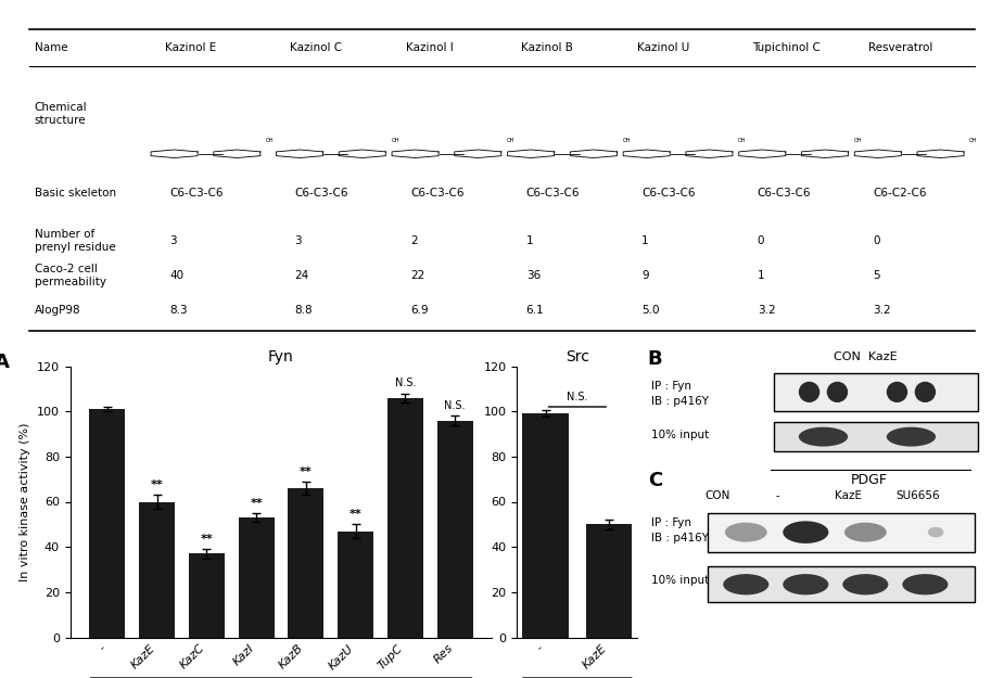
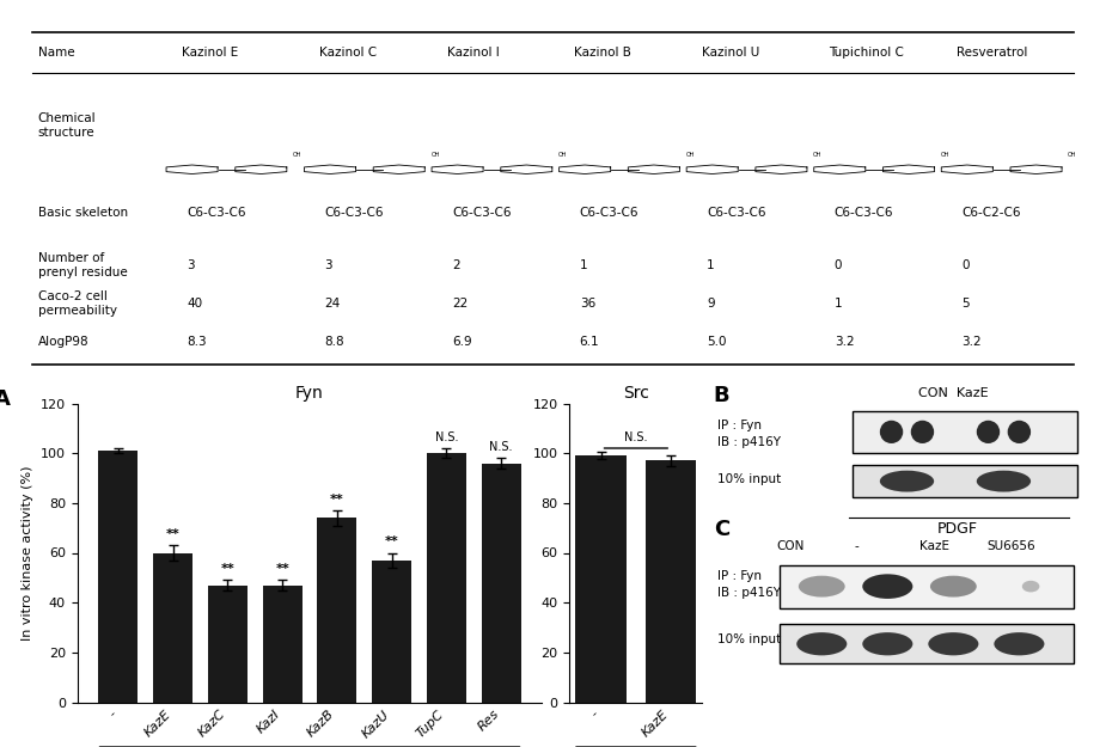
Fyn/KazC: 37 -> 47
Fyn/KazI: 53 -> 47
Fyn/KazB: 66 -> 74
Fyn/KazU: 47 -> 57
Fyn/TupC: 106 -> 100
Src/KazE: 50 -> 97
